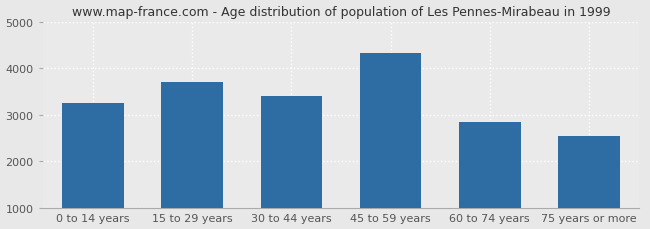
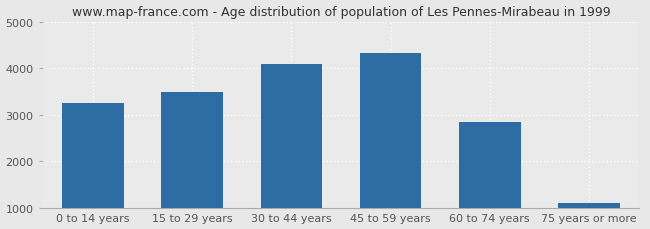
15 to 29 years: 3700 -> 3480
30 to 44 years: 3400 -> 4080
75 years or more: 2550 -> 1100
